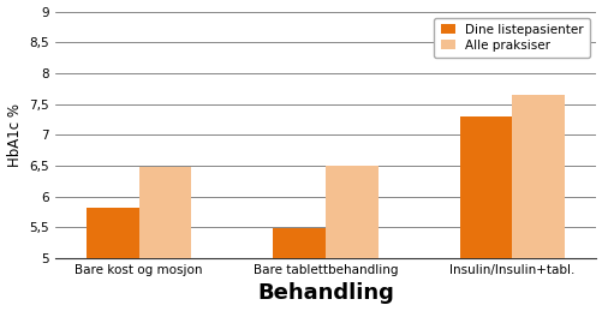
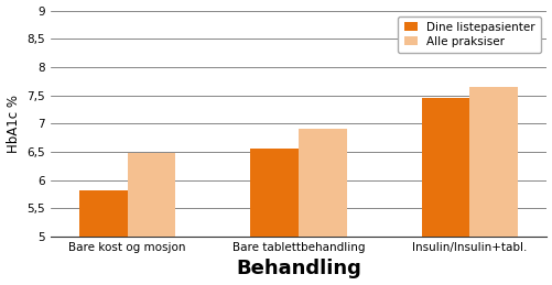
Dine listepasienter/Bare tablettbehandling: 5,48 -> 6,55
Alle praksiser/Bare tablettbehandling: 6,50 -> 6,90
Dine listepasienter/Insulin/Insulin+tabl.: 7,30 -> 7,45
